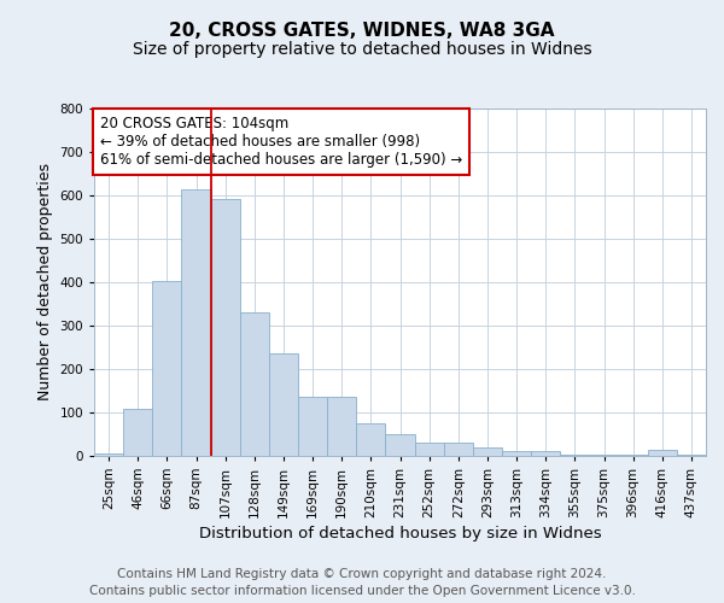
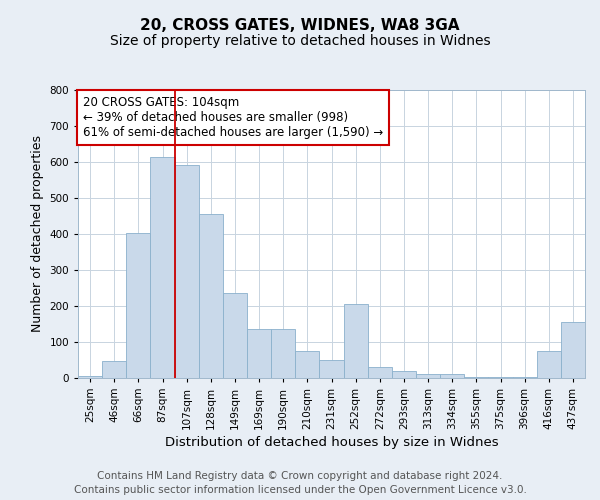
46sqm: 107 -> 45
128sqm: 330 -> 455
252sqm: 30 -> 205
416sqm: 12 -> 75
437sqm: 2 -> 155
